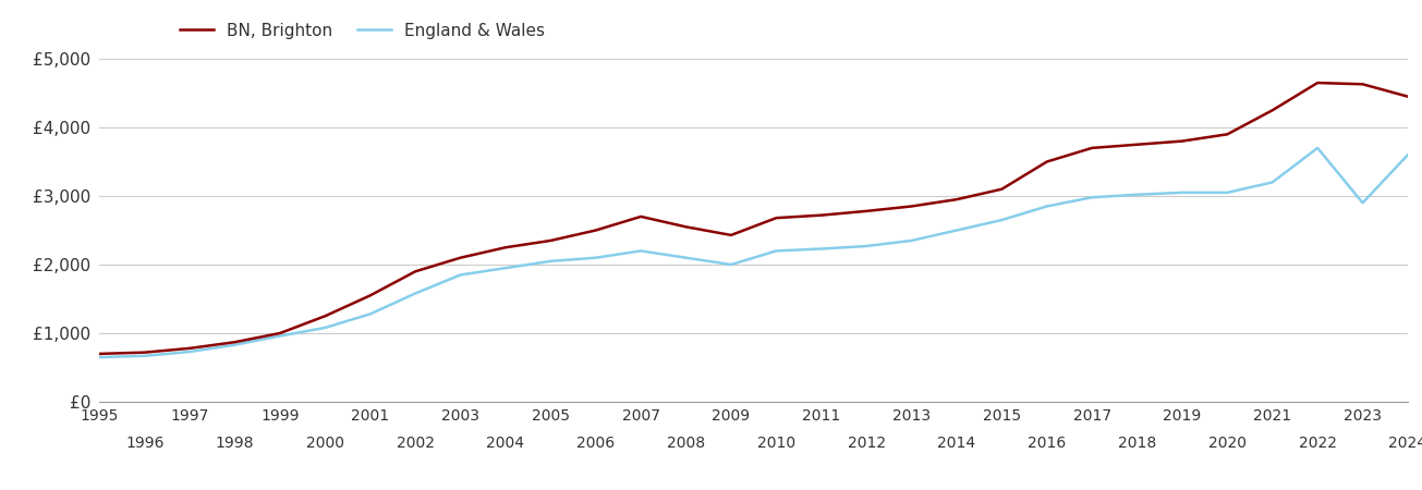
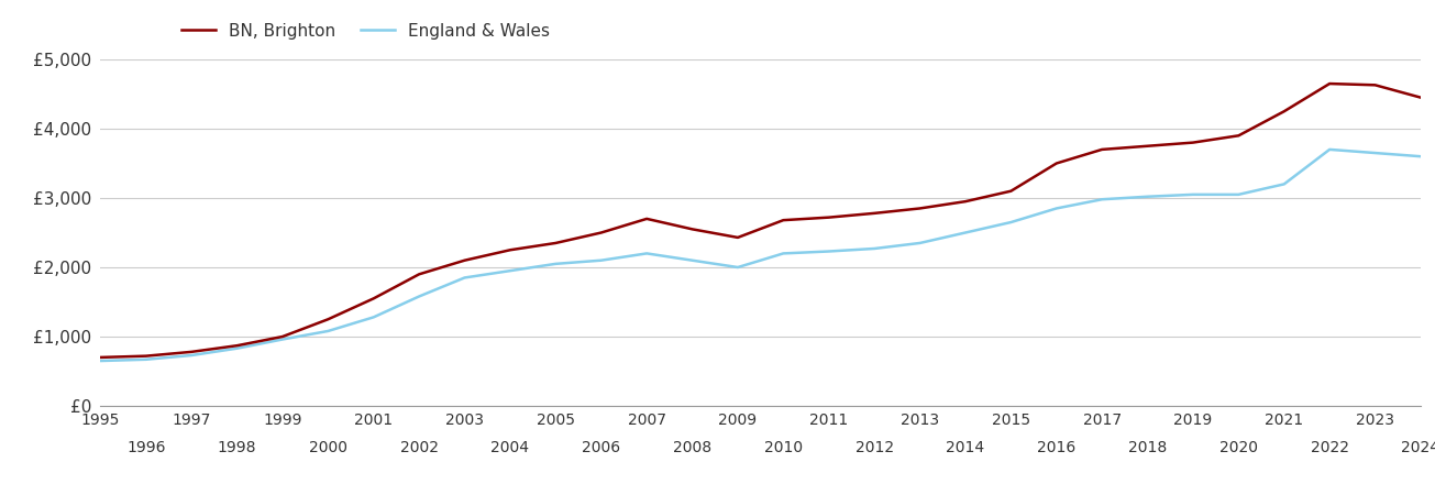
England & Wales/2023: £2,900 -> £3,650
